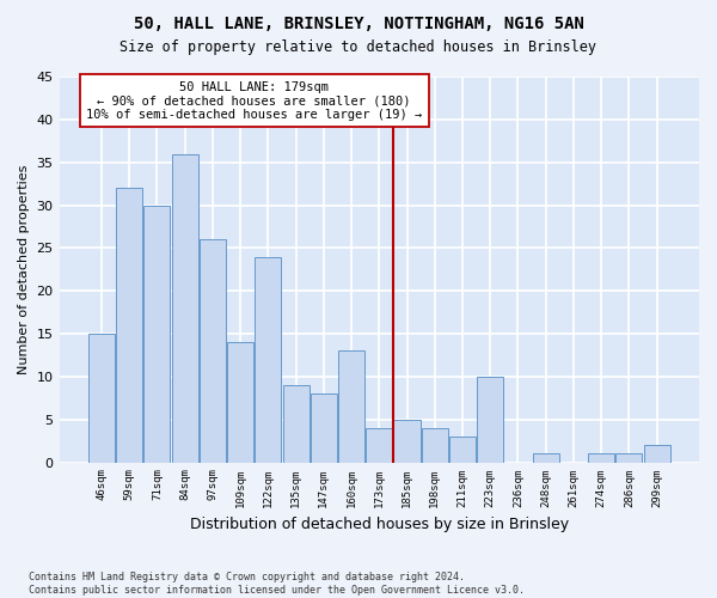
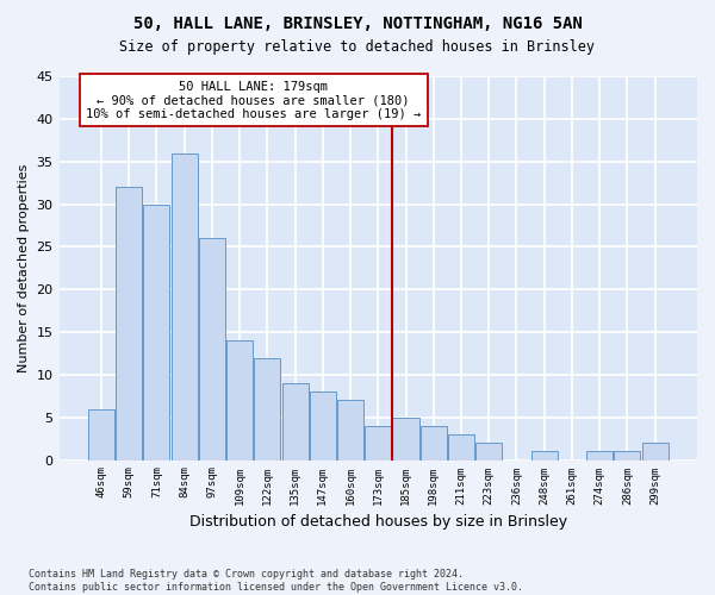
46sqm: 15 -> 6
122sqm: 24 -> 12
160sqm: 13 -> 7
223sqm: 10 -> 2
